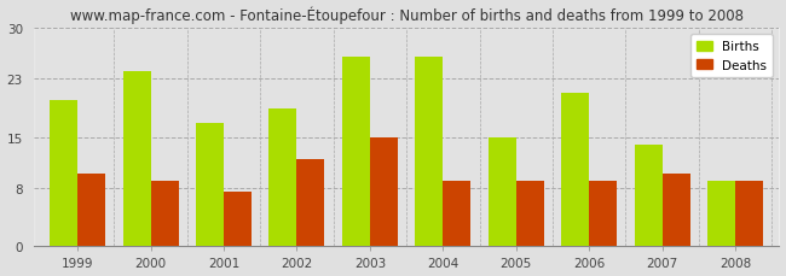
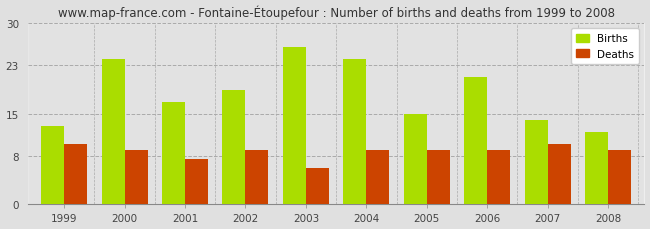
Births/1999: 20 -> 13
Deaths/2002: 12.0 -> 9.0
Deaths/2003: 15.0 -> 6.0
Births/2004: 26 -> 24
Births/2008: 9 -> 12
